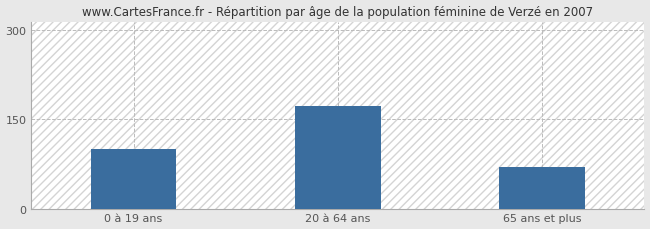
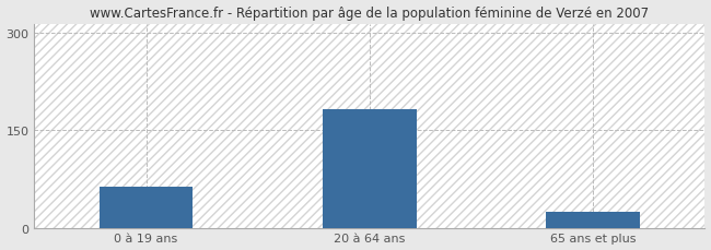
0 à 19 ans: 100 -> 64
20 à 64 ans: 172 -> 182
65 ans et plus: 70 -> 24
